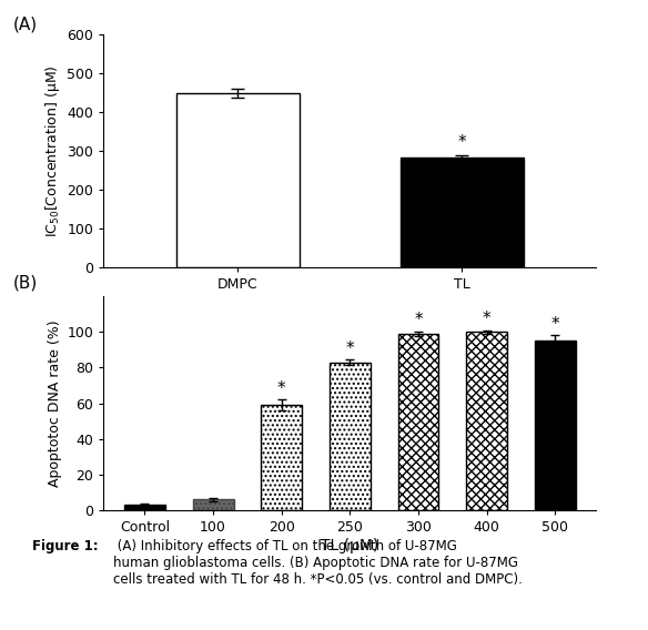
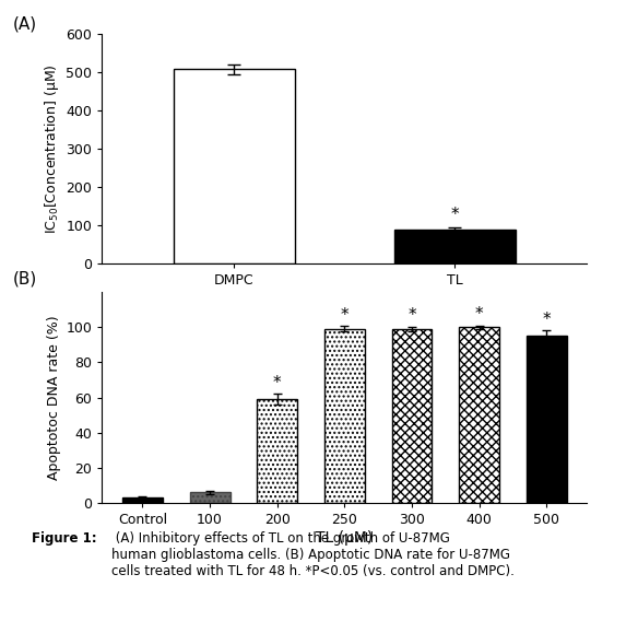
DMPC: 450 -> 508
TL: 285 -> 90
250: 83 -> 99
